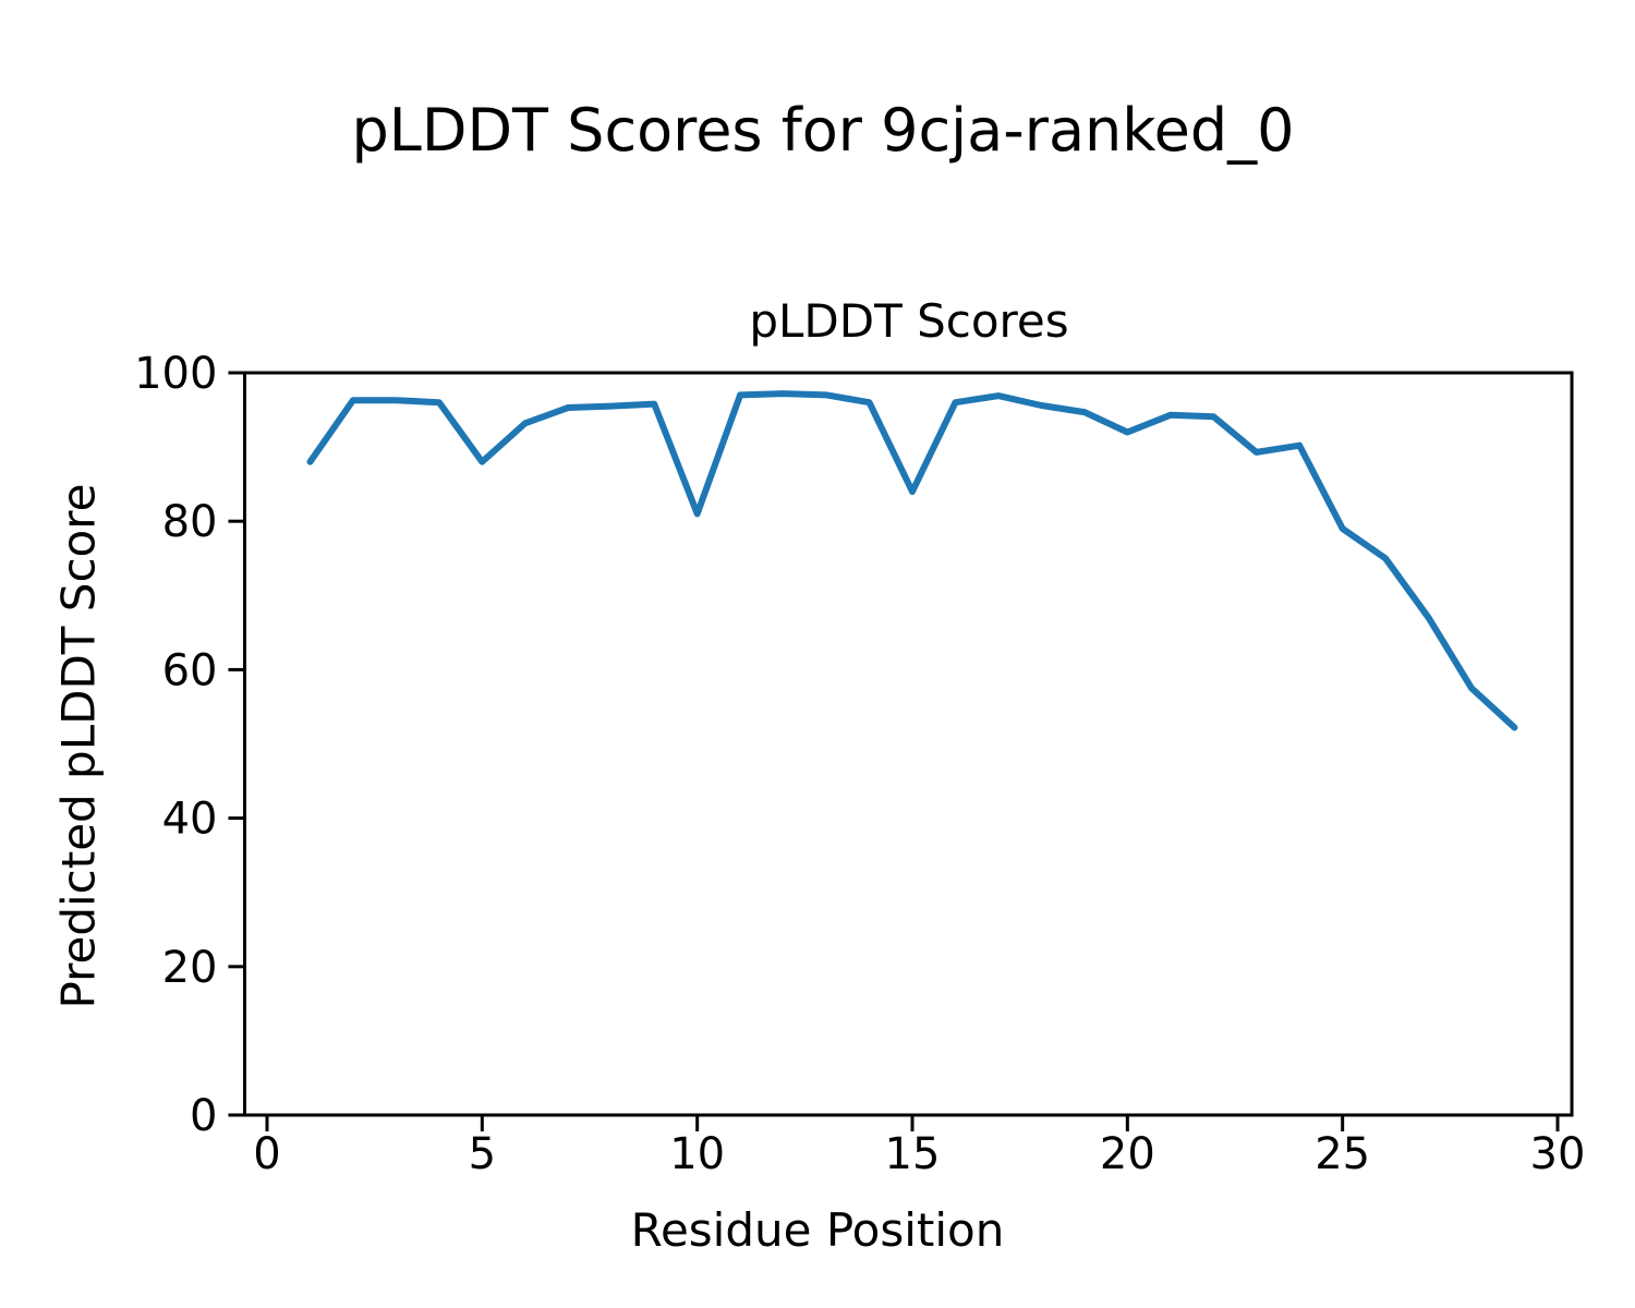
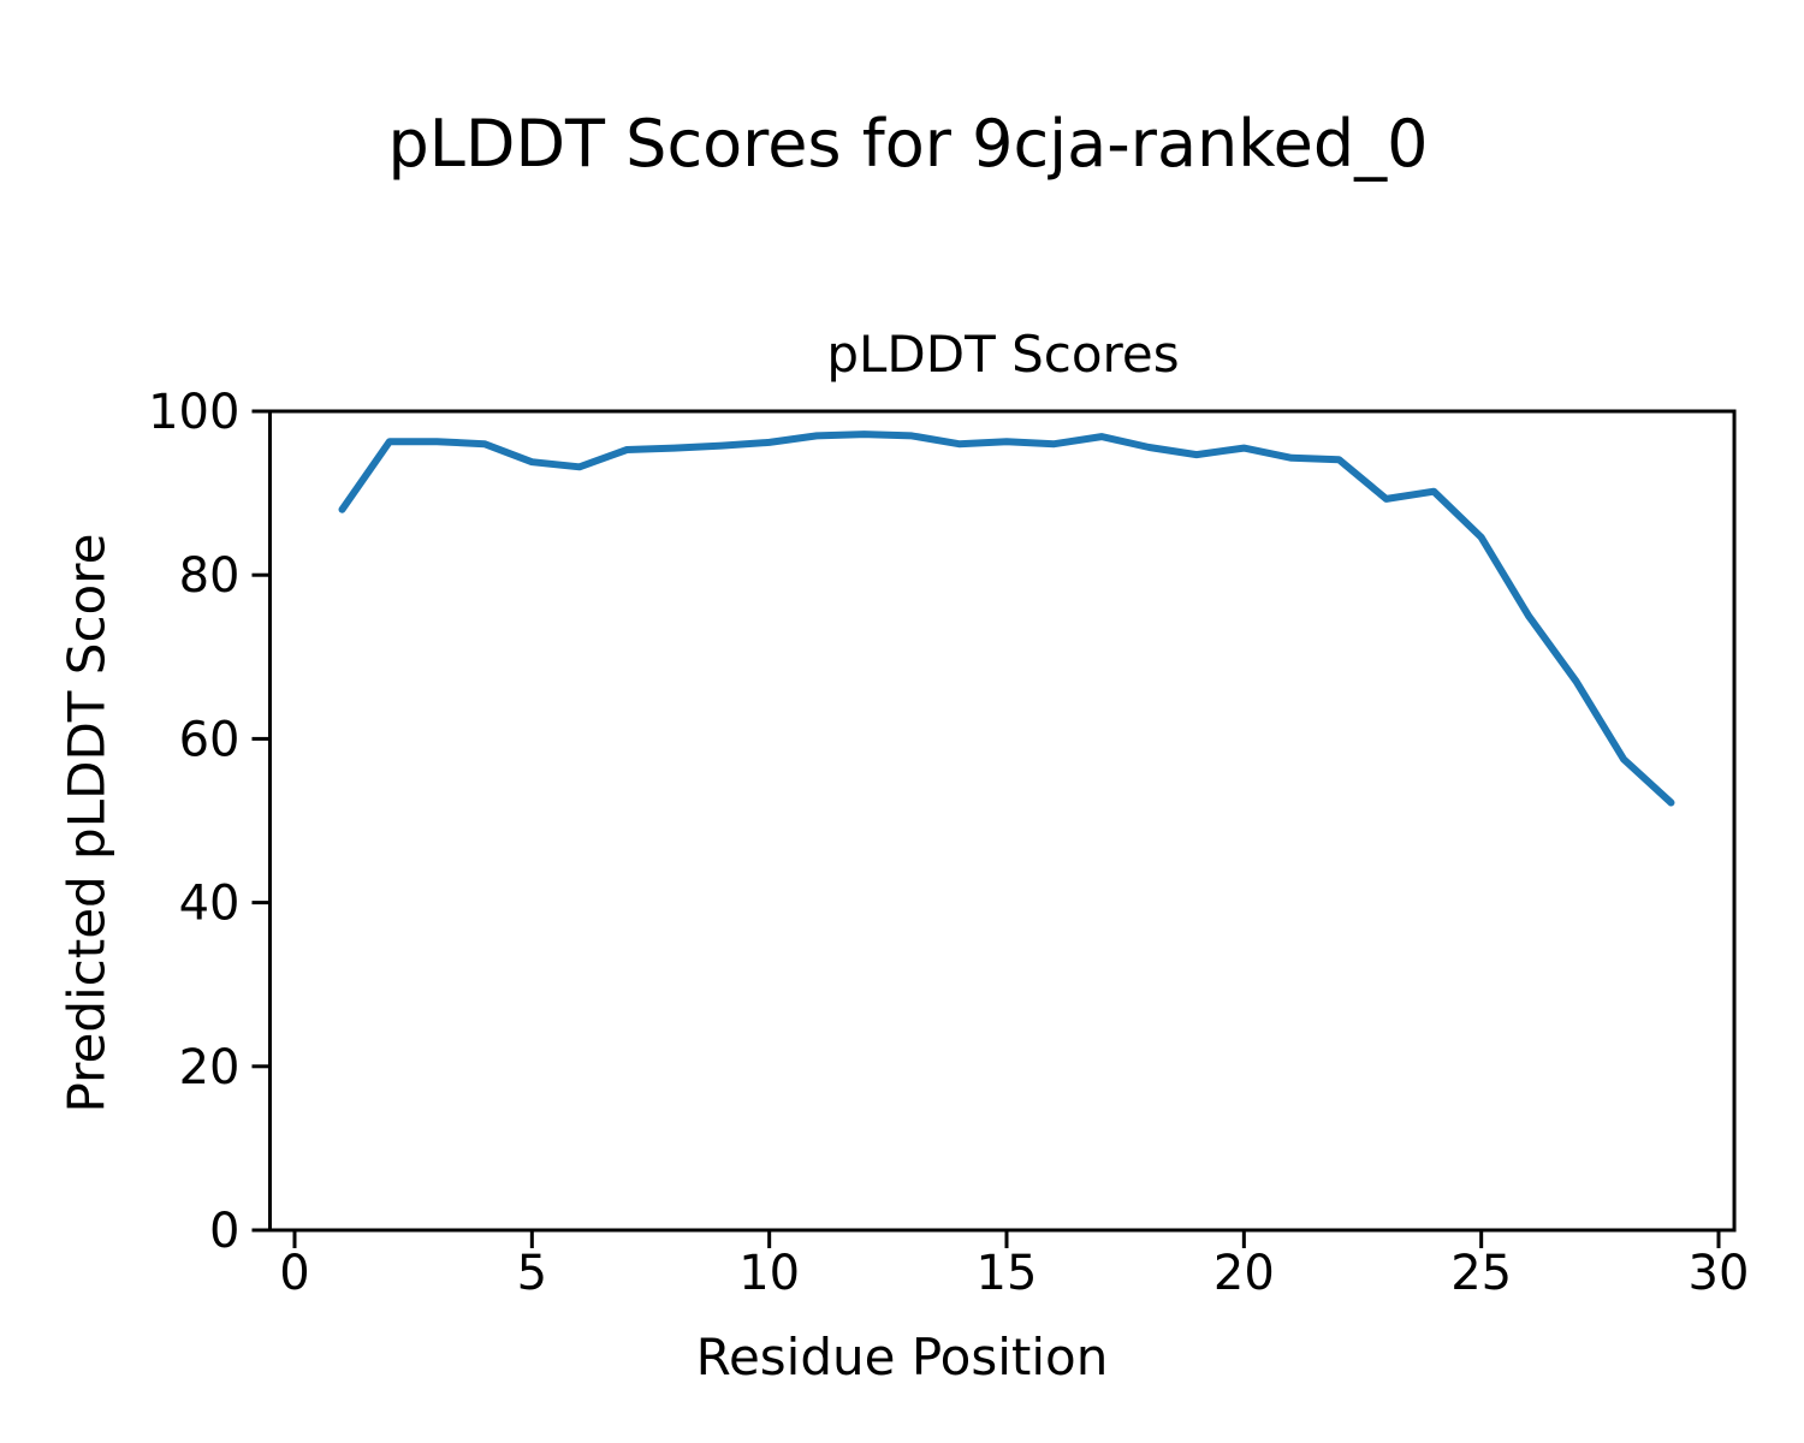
5: 88 -> 94
10: 81 -> 96
15: 84 -> 96
20: 92 -> 96
25: 79 -> 85
